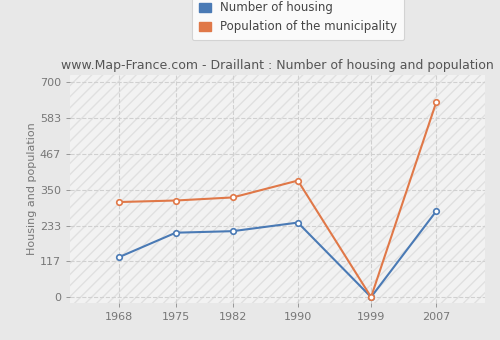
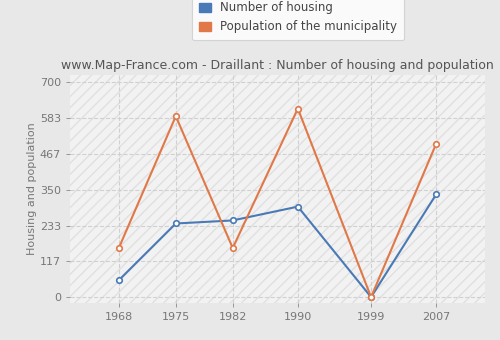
Number of housing/1968: 130 -> 55
Population of the municipality/1968: 310 -> 160
Number of housing/1975: 210 -> 240
Population of the municipality/1975: 315 -> 590
Number of housing/1982: 215 -> 250
Population of the municipality/1982: 325 -> 160
Number of housing/1990: 243 -> 295
Population of the municipality/1990: 380 -> 615
Number of housing/2007: 280 -> 335
Population of the municipality/2007: 635 -> 500
